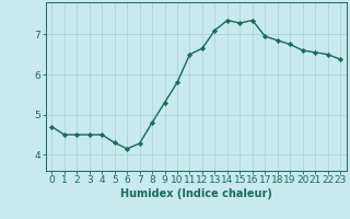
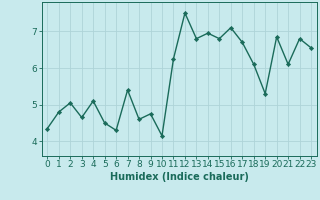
0: 4.70 -> 4.35
1: 4.50 -> 4.80
2: 4.50 -> 5.05
3: 4.50 -> 4.65
4: 4.50 -> 5.10
5: 4.30 -> 4.50
6: 4.15 -> 4.30
7: 4.28 -> 5.40
8: 4.80 -> 4.60
9: 5.30 -> 4.75
10: 5.80 -> 4.15
11: 6.50 -> 6.25
12: 6.65 -> 7.50
13: 7.10 -> 6.80
14: 7.35 -> 6.95
15: 7.28 -> 6.80
16: 7.35 -> 7.10
17: 6.95 -> 6.70
18: 6.85 -> 6.10
19: 6.75 -> 5.30
20: 6.60 -> 6.85
21: 6.55 -> 6.10
22: 6.50 -> 6.80
23: 6.38 -> 6.55
